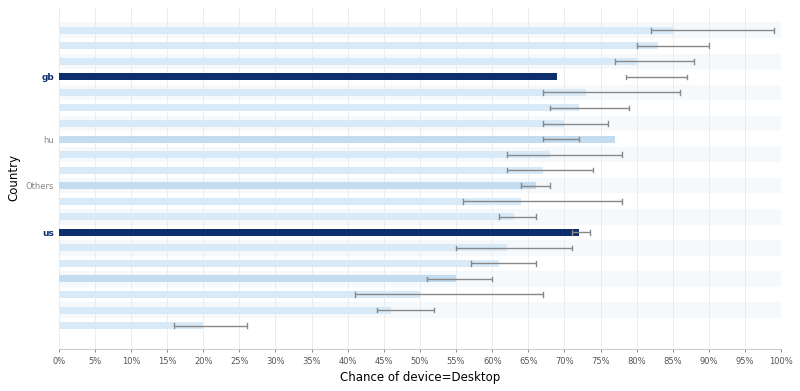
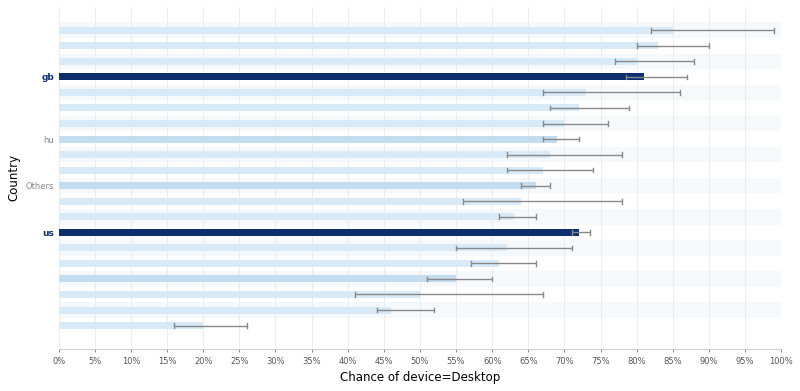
gb: 69% -> 81%
hu: 77% -> 69%
